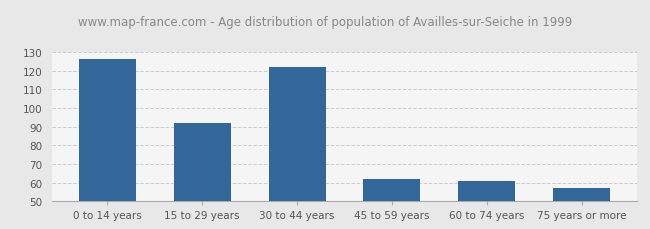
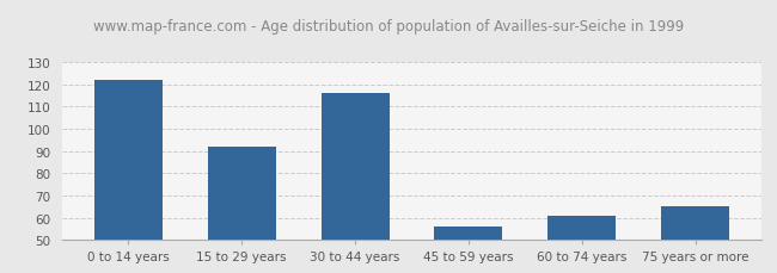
0 to 14 years: 126 -> 122
30 to 44 years: 122 -> 116
45 to 59 years: 62 -> 56
75 years or more: 57 -> 65
